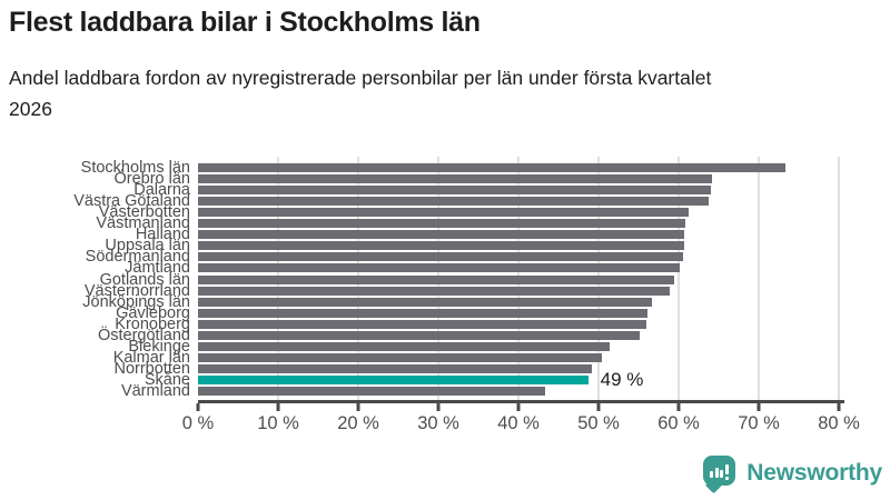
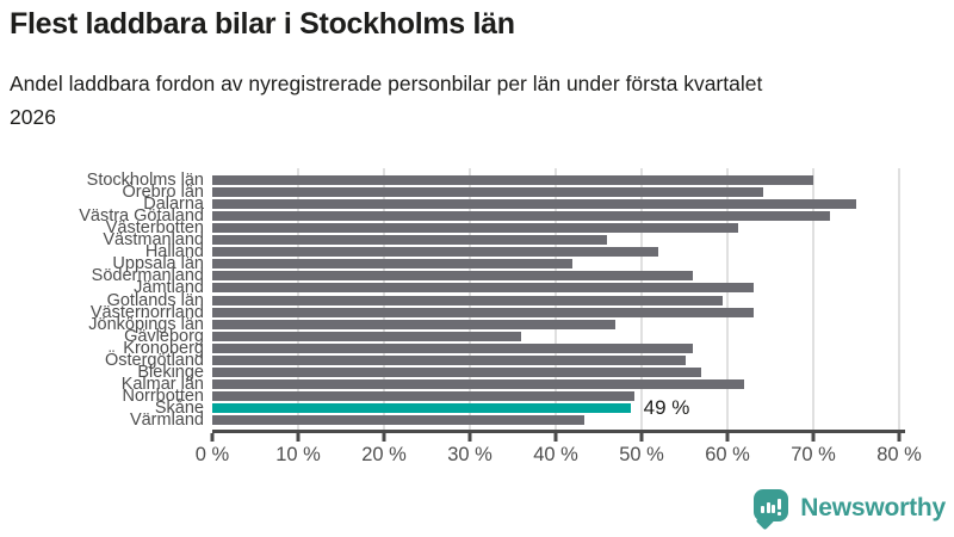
Stockholms län: 73% -> 70%
Dalarna: 64% -> 75%
Västra Götaland: 64% -> 72%
Västmanland: 61% -> 46%
Halland: 61% -> 52%
Uppsala län: 61% -> 42%
Södermanland: 61% -> 56%
Jämtland: 60% -> 63%
Västernorrland: 59% -> 63%
Jönköpings län: 57% -> 47%
Gävleborg: 56% -> 36%
Blekinge: 51% -> 57%
Kalmar län: 50% -> 62%
